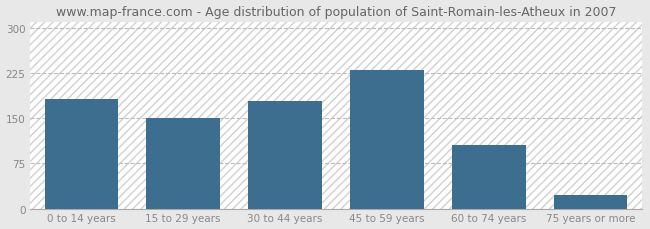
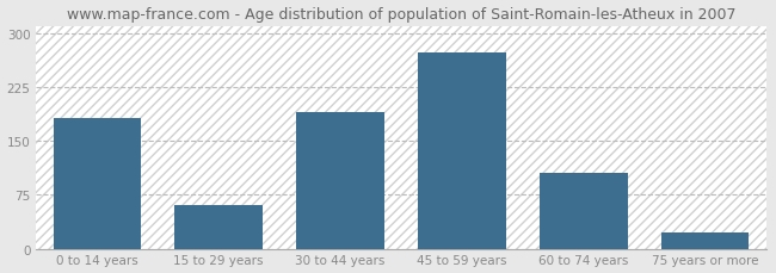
15 to 29 years: 150 -> 60
30 to 44 years: 178 -> 190
45 to 59 years: 230 -> 272
